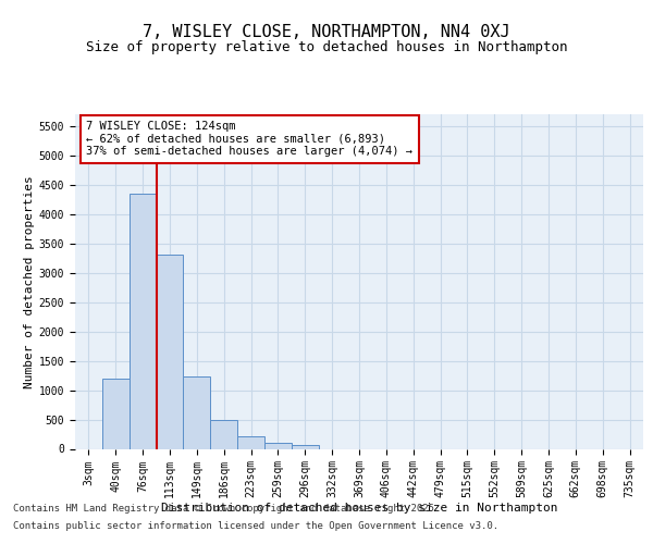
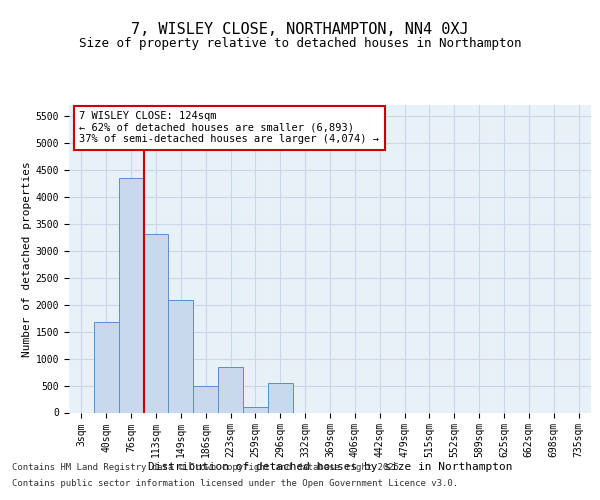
40sqm: 1200 -> 1680
149sqm: 1230 -> 2080
223sqm: 220 -> 840
296sqm: 60 -> 540
